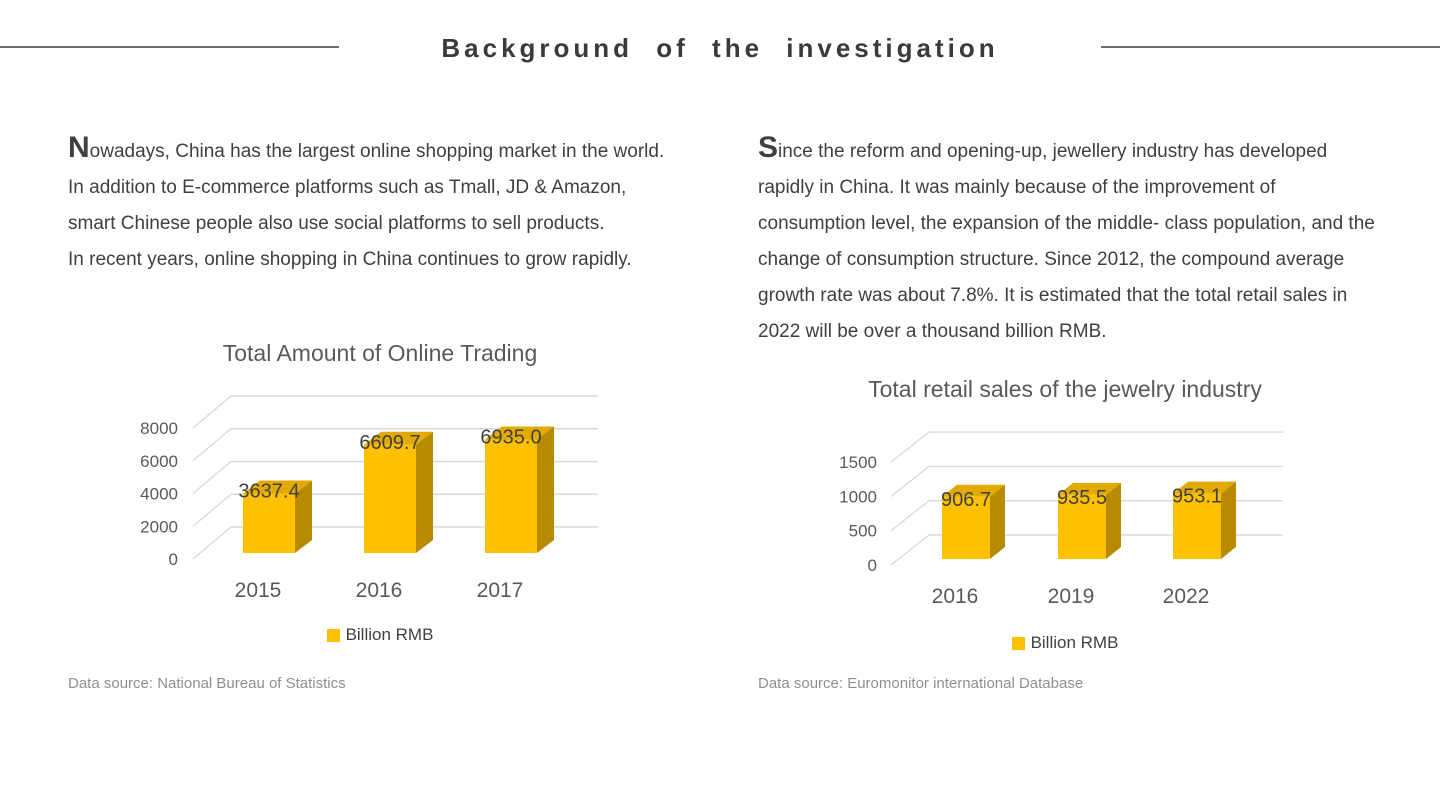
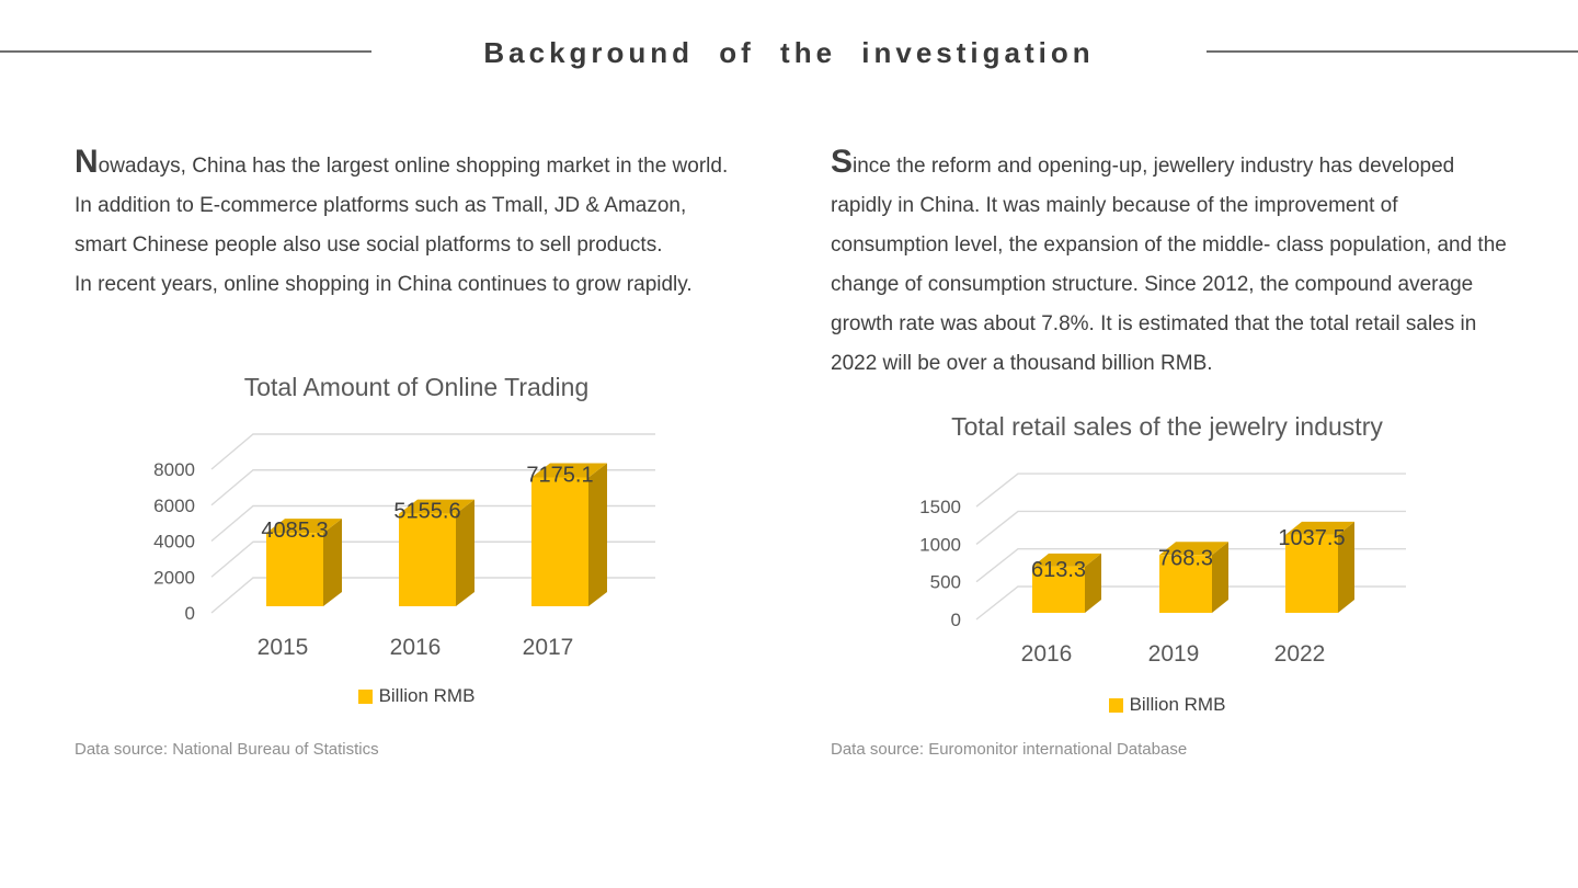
Total Amount of Online Trading/2015: 3637.4 -> 4085.3
Total Amount of Online Trading/2016: 6609.7 -> 5155.6
Total Amount of Online Trading/2017: 6935.0 -> 7175.1
Total retail sales of the jewelry industry/2016: 906.7 -> 613.3
Total retail sales of the jewelry industry/2019: 935.5 -> 768.3
Total retail sales of the jewelry industry/2022: 953.1 -> 1037.5
